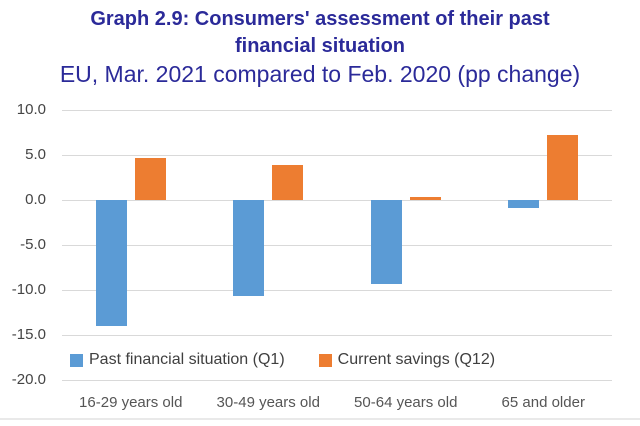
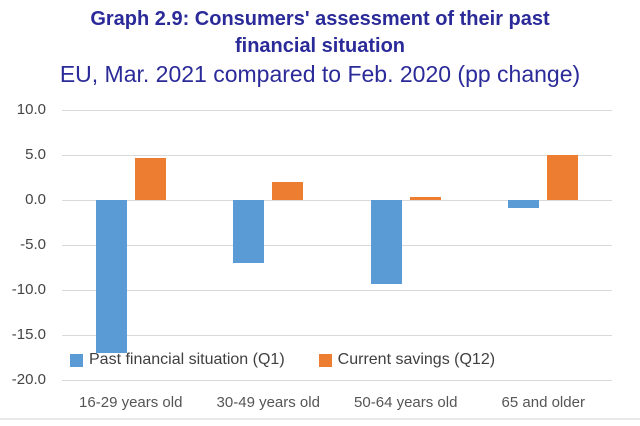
Past financial situation (Q1)/16-29 years old: -14 -> -17
Past financial situation (Q1)/30-49 years old: -11 -> -7
Current savings (Q12)/30-49 years old: 4 -> 2
Current savings (Q12)/65 and older: 7 -> 5
